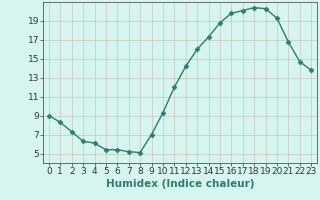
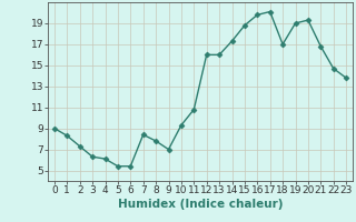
7: 5.2 -> 8.4
8: 5.1 -> 7.8
11: 12.0 -> 10.8
12: 14.2 -> 16.0
18: 20.4 -> 17.0
19: 20.3 -> 19.0
